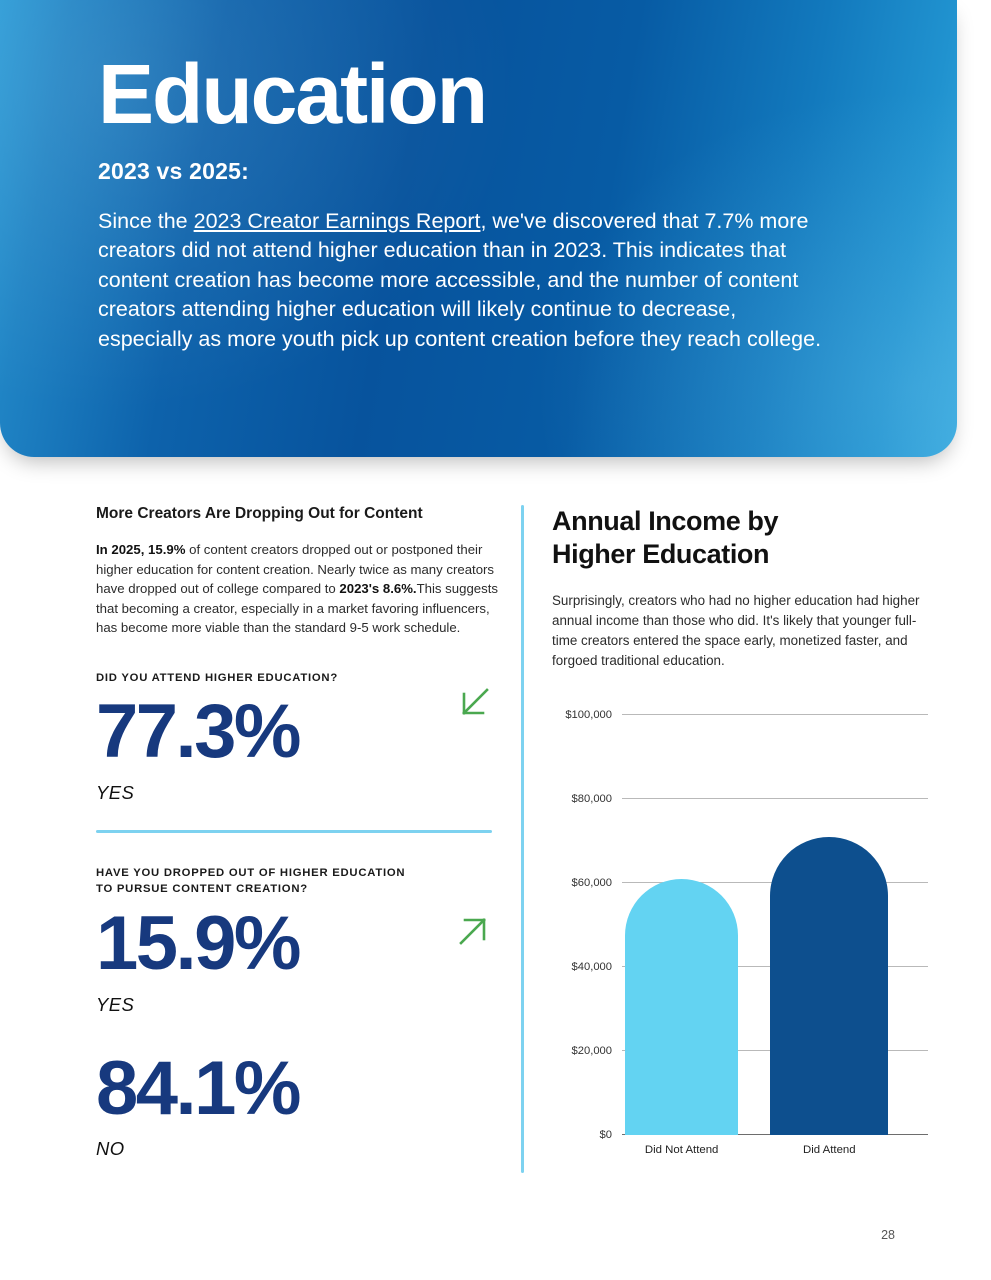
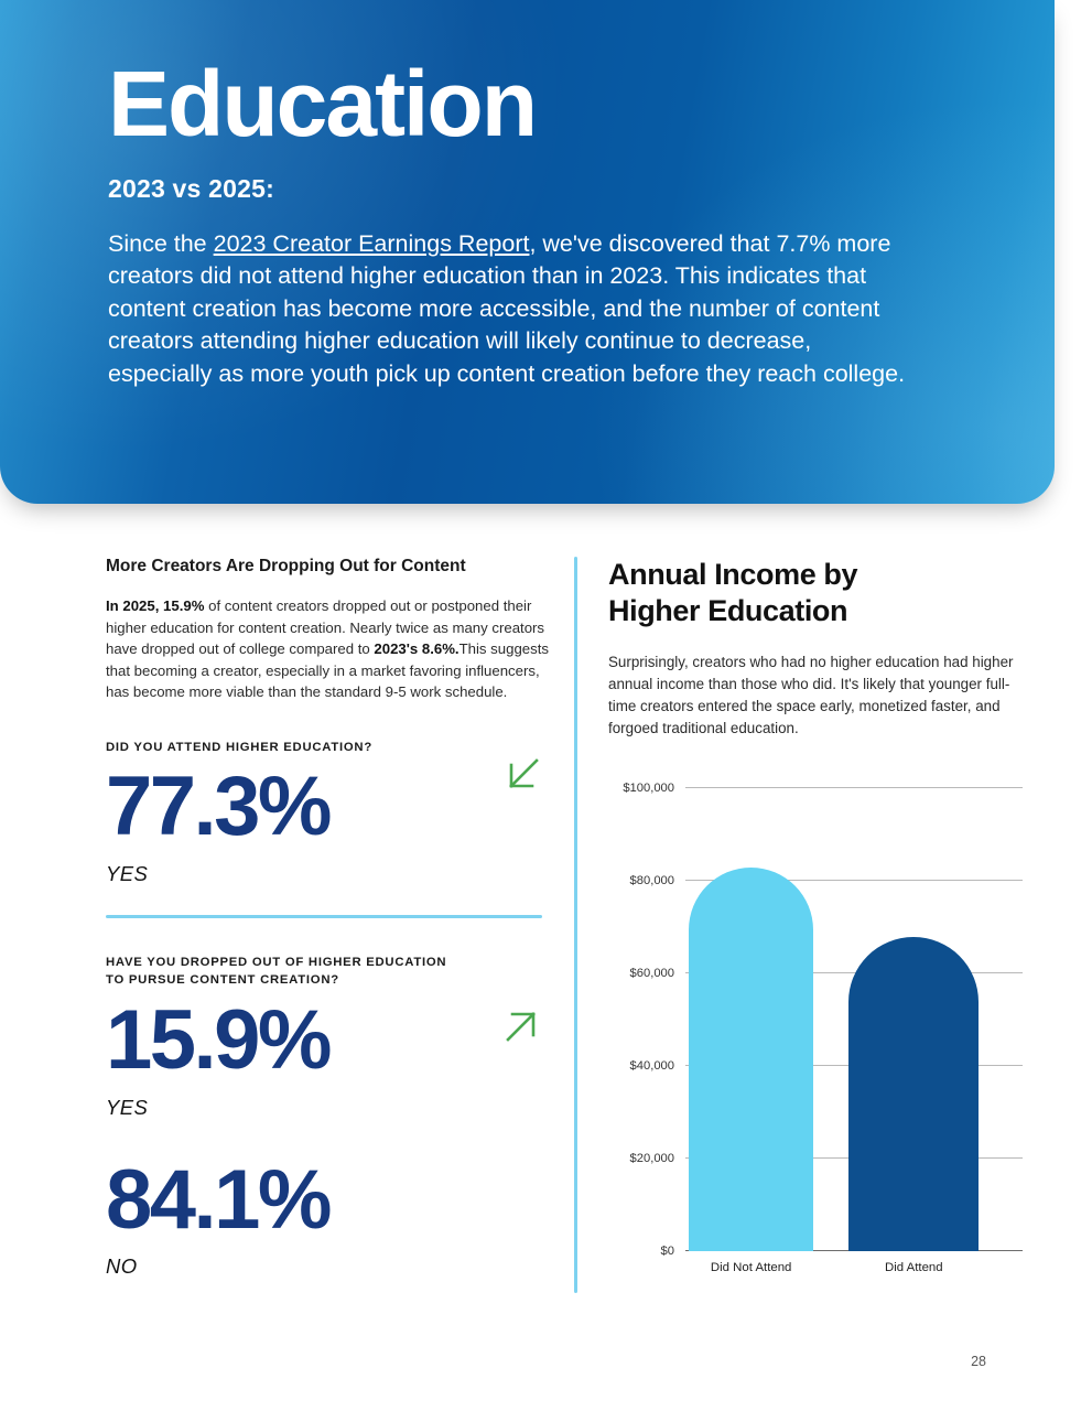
Did Not Attend: $61000 -> $83000
Did Attend: $71000 -> $68000
